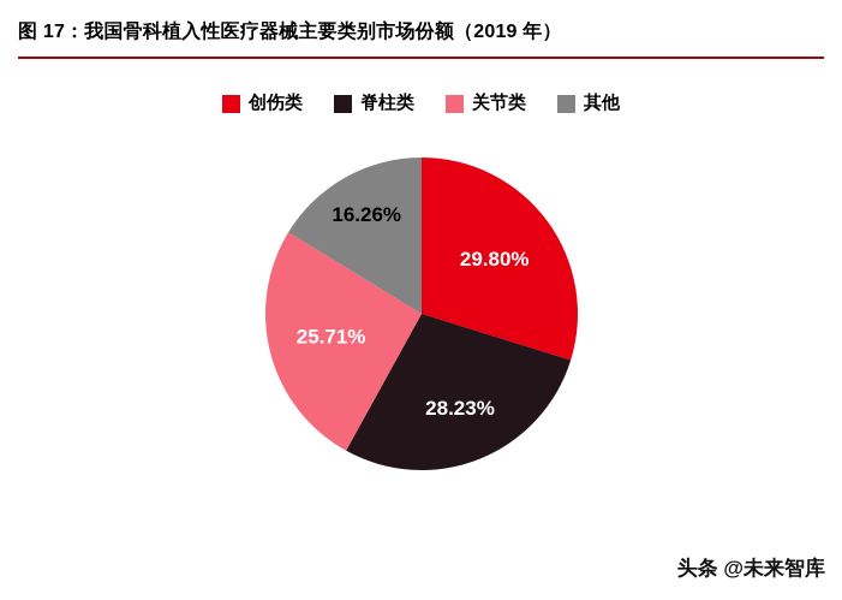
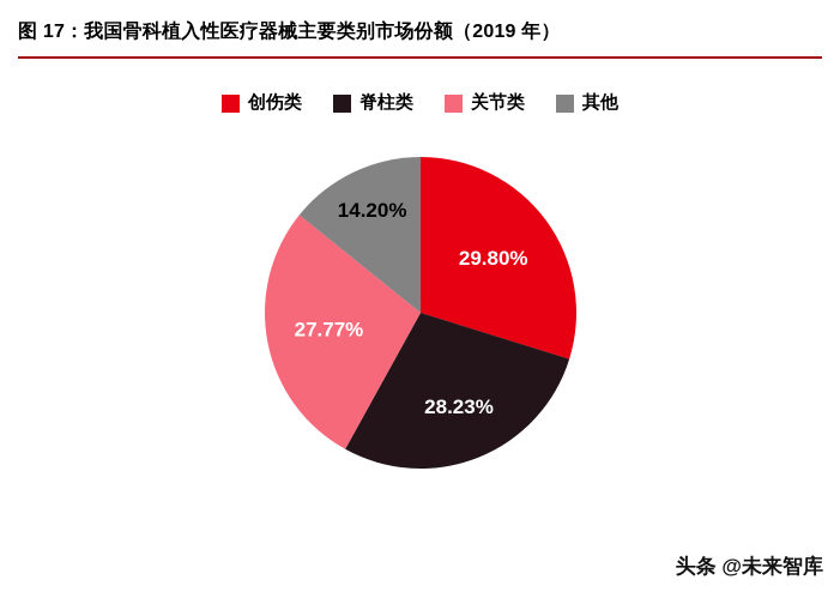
关节类: 25.71% -> 27.77%
其他: 16.26% -> 14.20%
